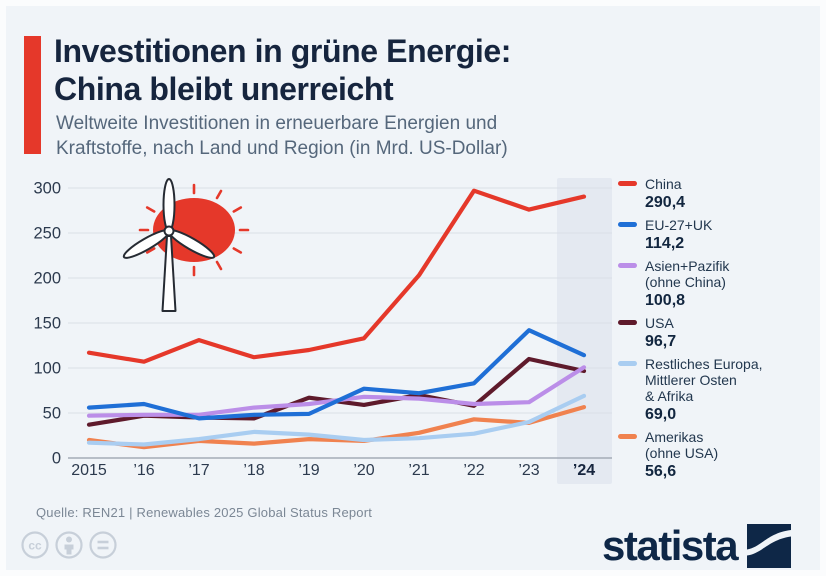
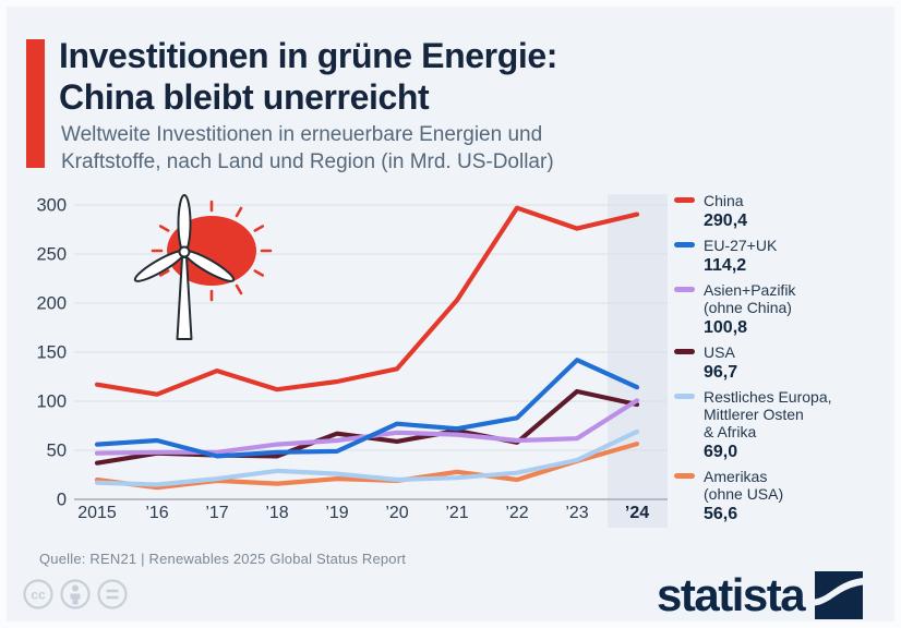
Amerikas (ohne USA)/’22: 40 -> 20
